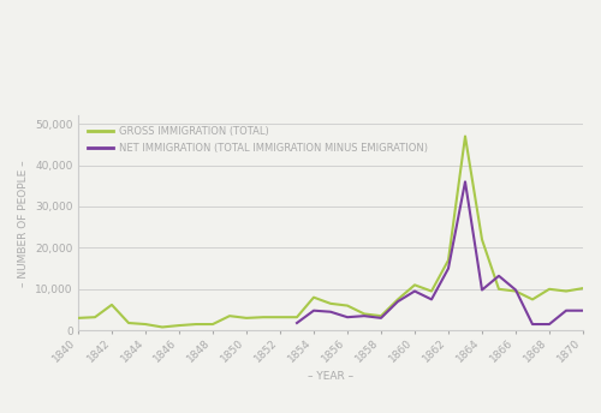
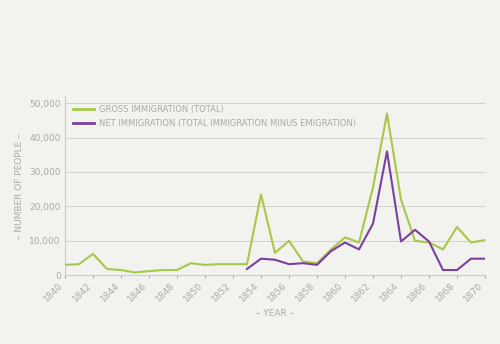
GROSS IMMIGRATION (TOTAL)/1854: 8,000 -> 23,500
GROSS IMMIGRATION (TOTAL)/1856: 6,000 -> 10,000
GROSS IMMIGRATION (TOTAL)/1862: 17,000 -> 25,500
GROSS IMMIGRATION (TOTAL)/1868: 10,000 -> 14,000
